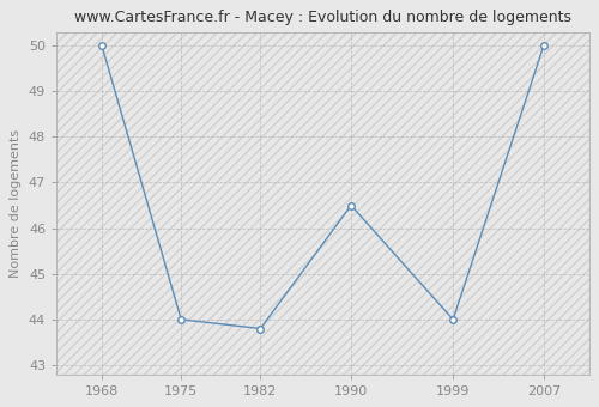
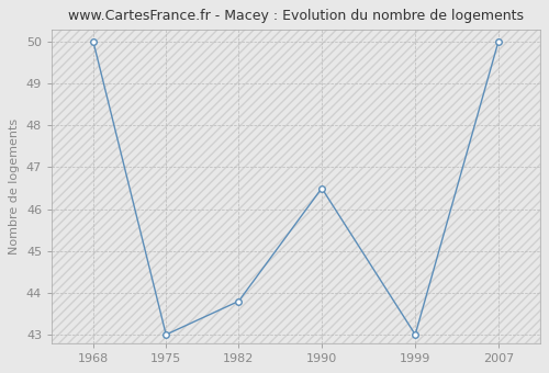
1975: 44.0 -> 43.0
1999: 44.0 -> 43.0
